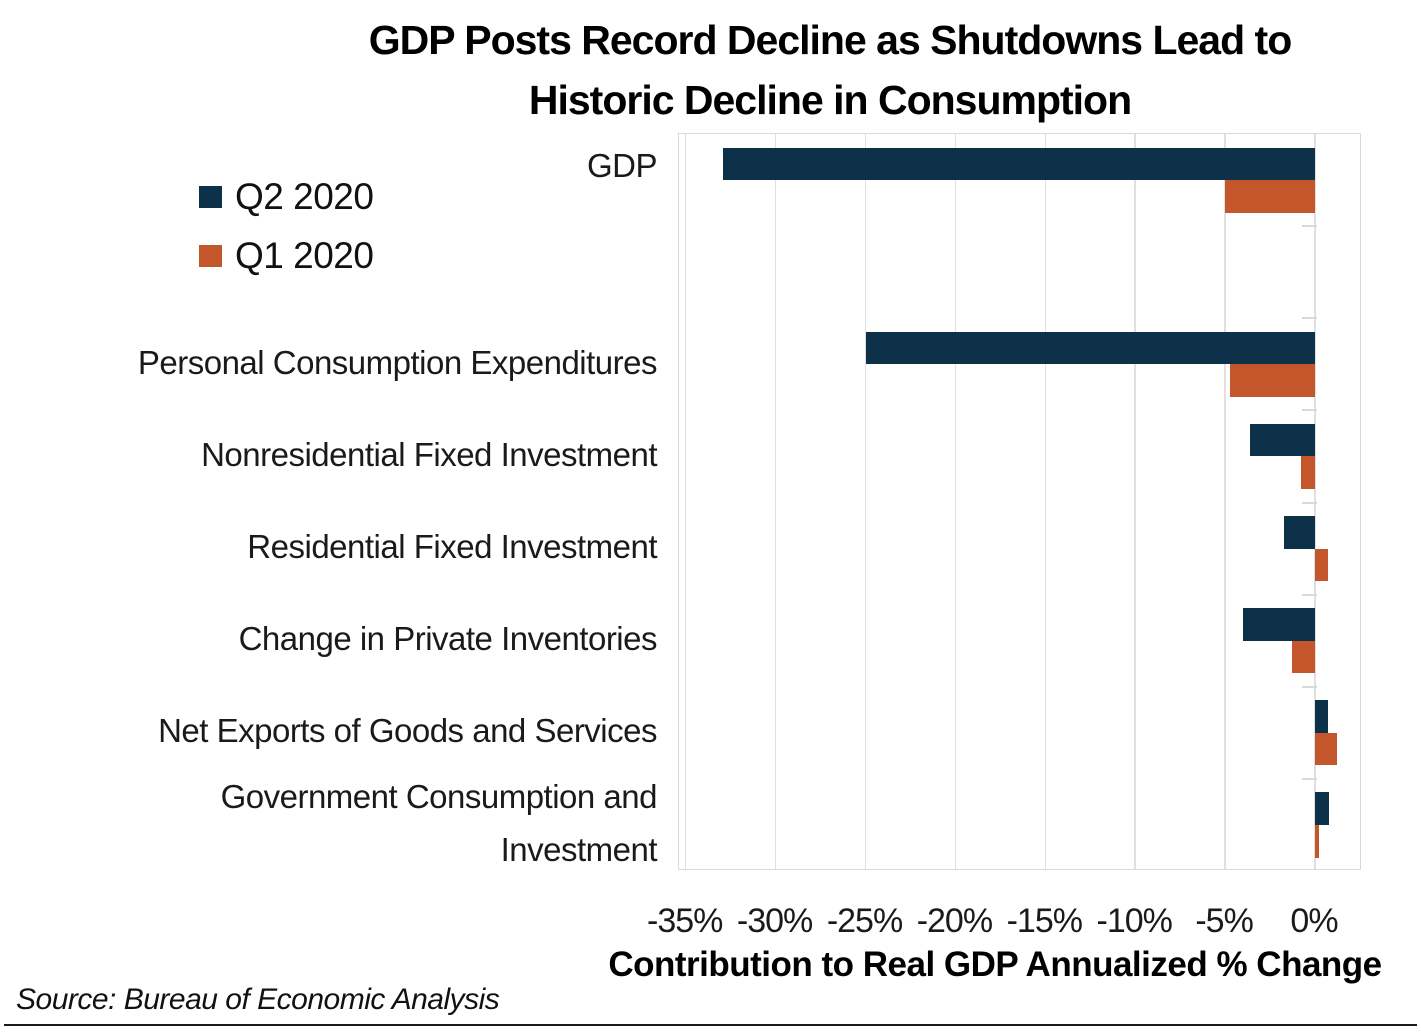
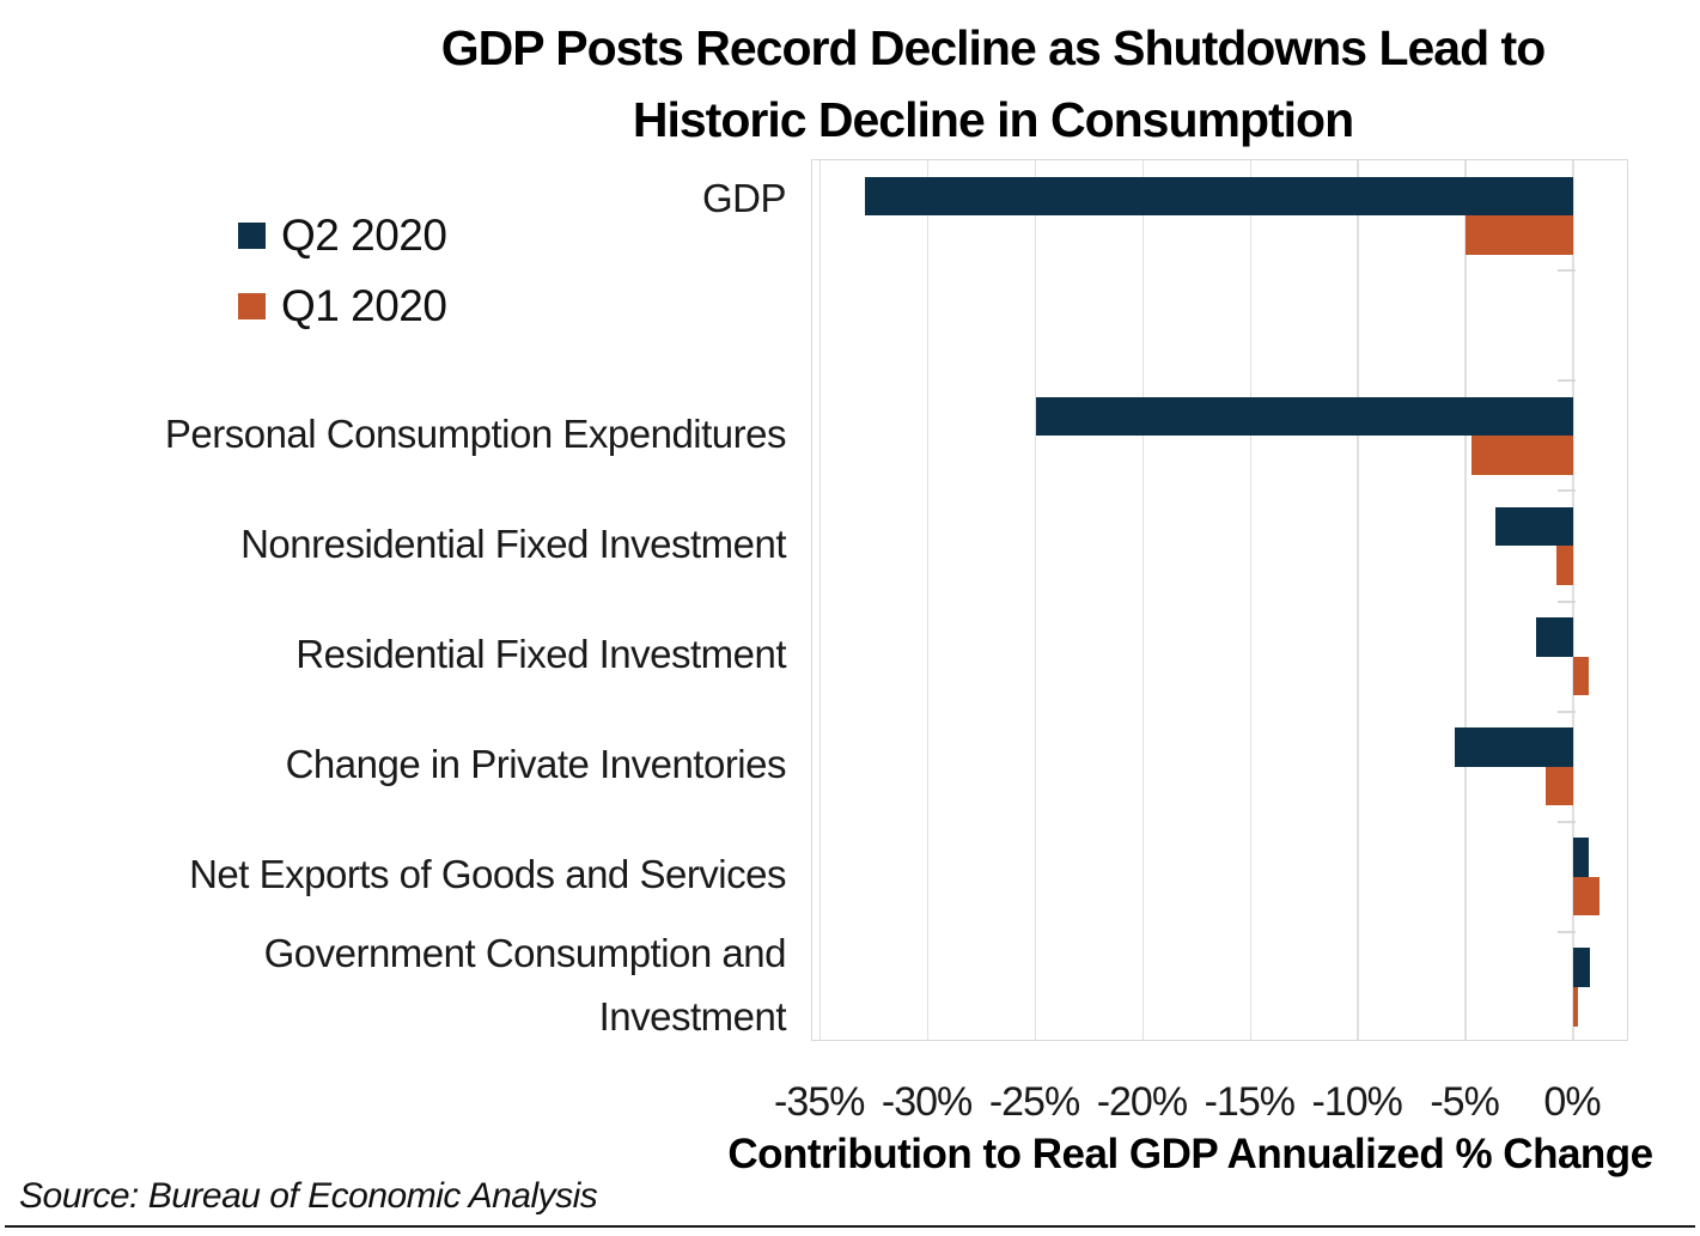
Q2 2020/Change in Private Inventories: -4.0% -> -5.5%
